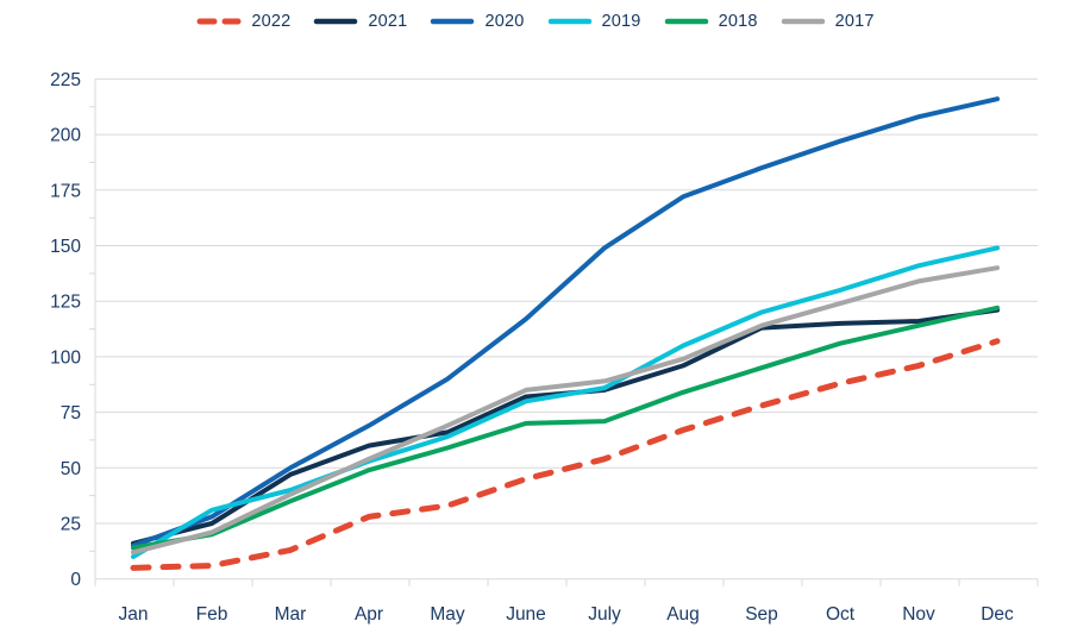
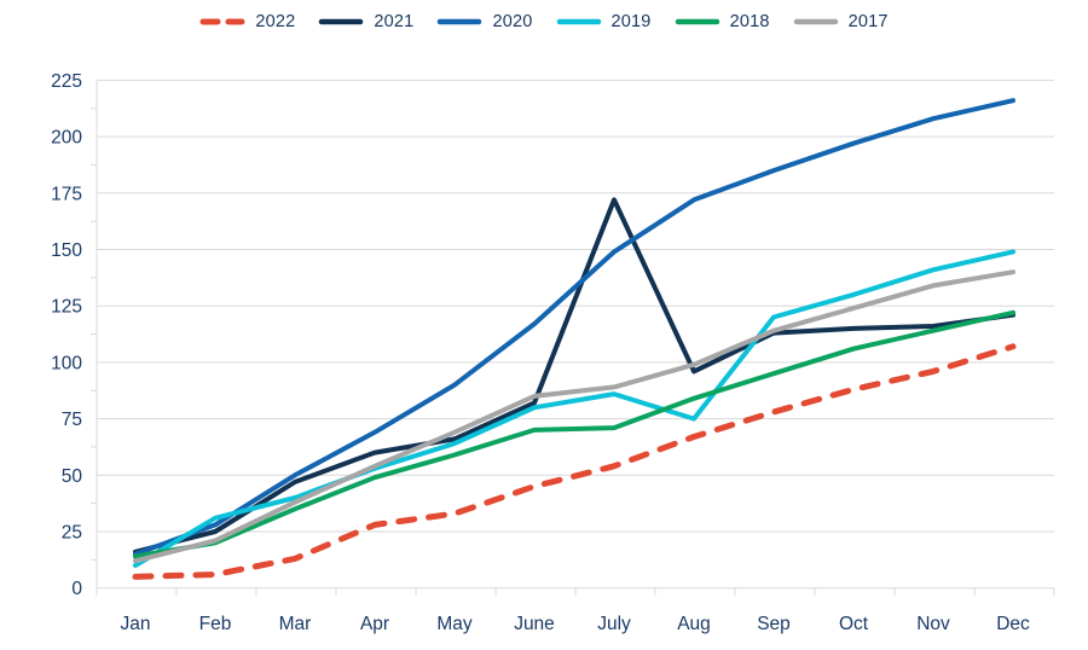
2021/July: 85 -> 172
2019/Aug: 105 -> 75
